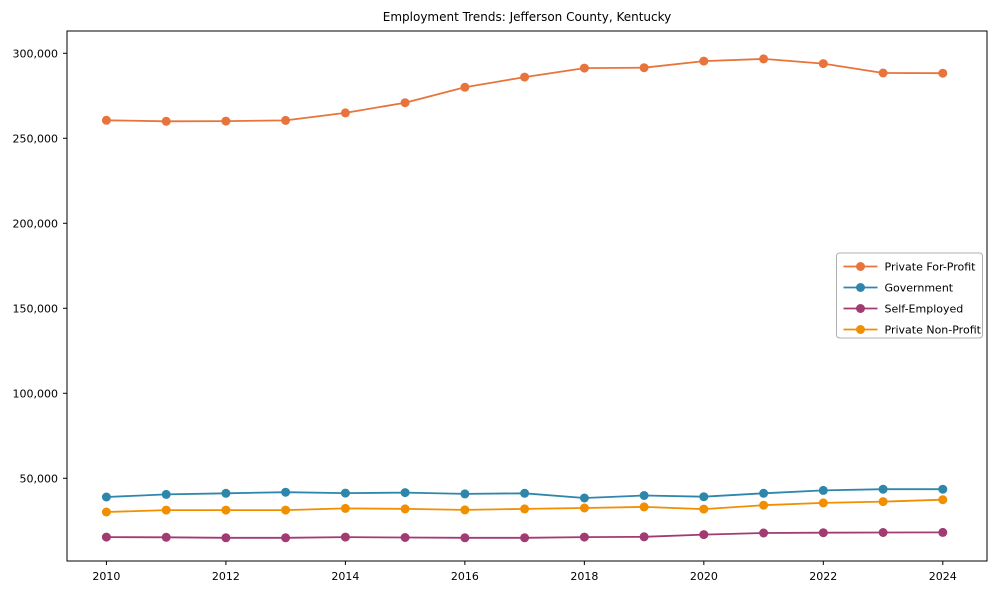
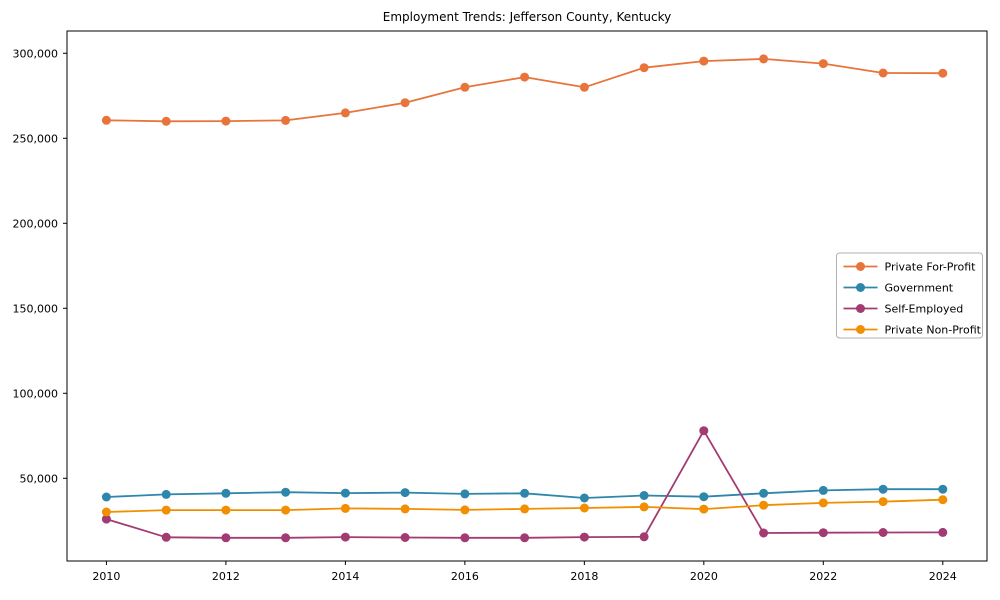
Self-Employed/2010: 15000 -> 26000
Private For-Profit/2018: 291000 -> 280000
Self-Employed/2020: 17000 -> 78000
